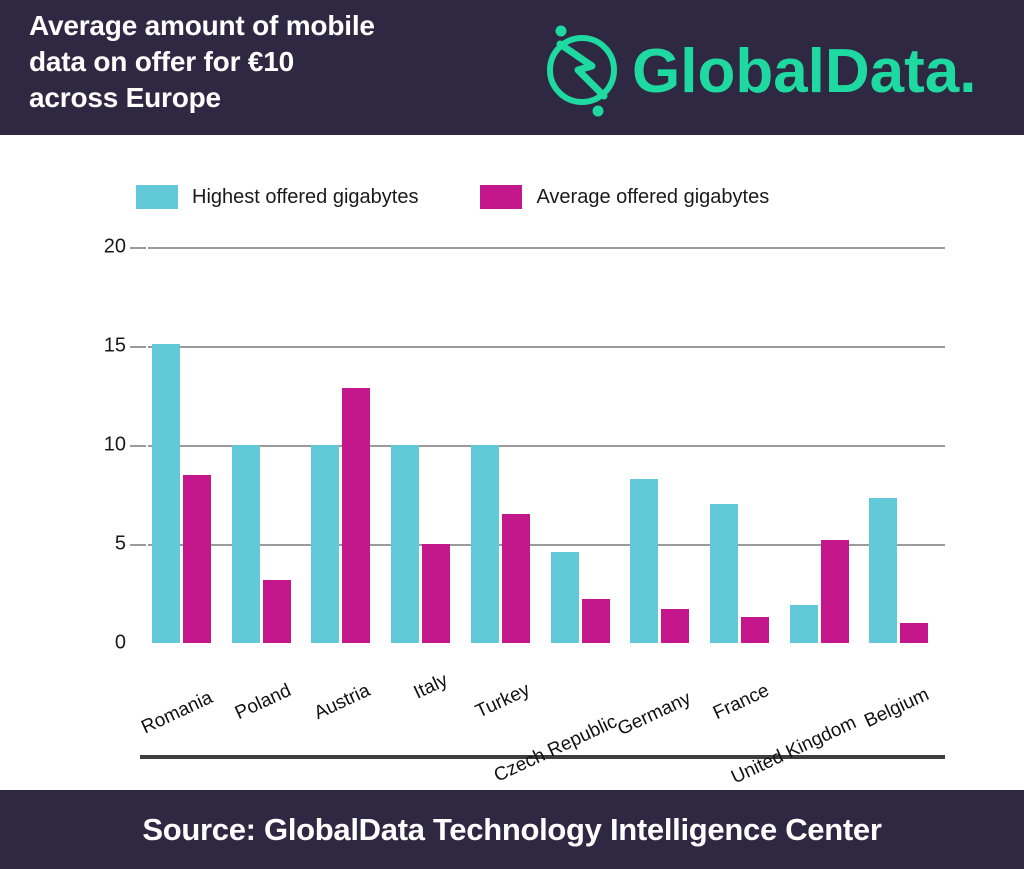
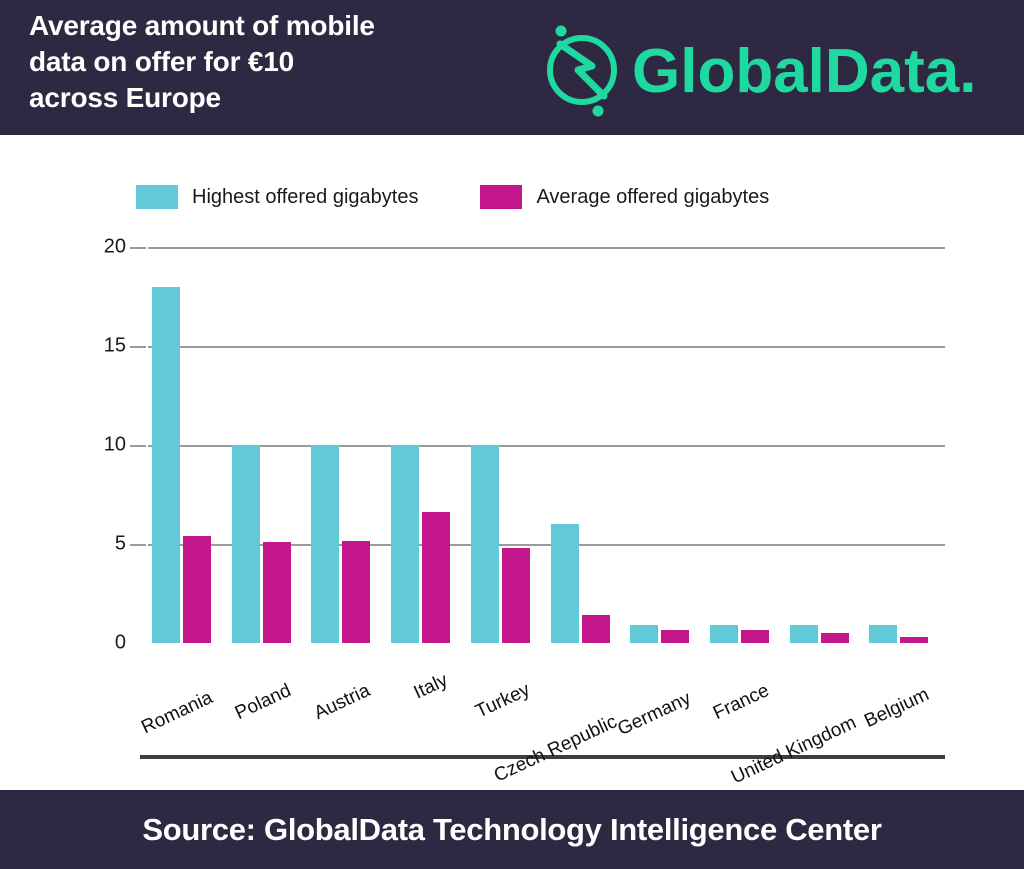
Highest offered gigabytes/Romania: 15.1 -> 18.0
Average offered gigabytes/Romania: 8.5 -> 5.4
Average offered gigabytes/Poland: 3.2 -> 5.1
Average offered gigabytes/Austria: 12.9 -> 5.2
Average offered gigabytes/Italy: 5.0 -> 6.6
Average offered gigabytes/Turkey: 6.5 -> 4.8
Highest offered gigabytes/Czech Republic: 4.6 -> 6.0
Average offered gigabytes/Czech Republic: 2.2 -> 1.4
Highest offered gigabytes/Germany: 8.3 -> 0.9
Average offered gigabytes/Germany: 1.7 -> 0.7
Highest offered gigabytes/France: 7.0 -> 0.9
Average offered gigabytes/France: 1.3 -> 0.7
Highest offered gigabytes/United Kingdom: 1.9 -> 0.9
Average offered gigabytes/United Kingdom: 5.2 -> 0.5
Highest offered gigabytes/Belgium: 7.3 -> 0.9
Average offered gigabytes/Belgium: 1.0 -> 0.3
